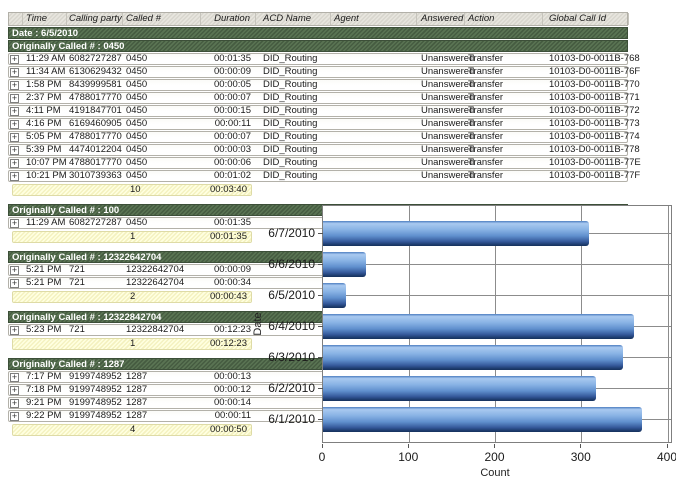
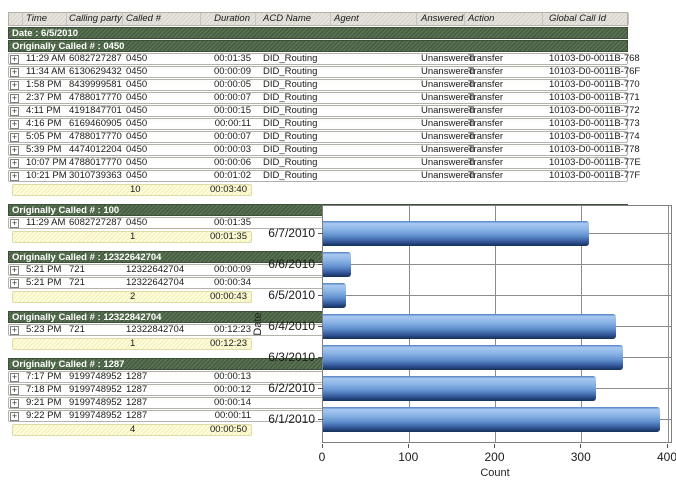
6/6/2010: 50 -> 30
6/4/2010: 360 -> 340
6/1/2010: 370 -> 390
